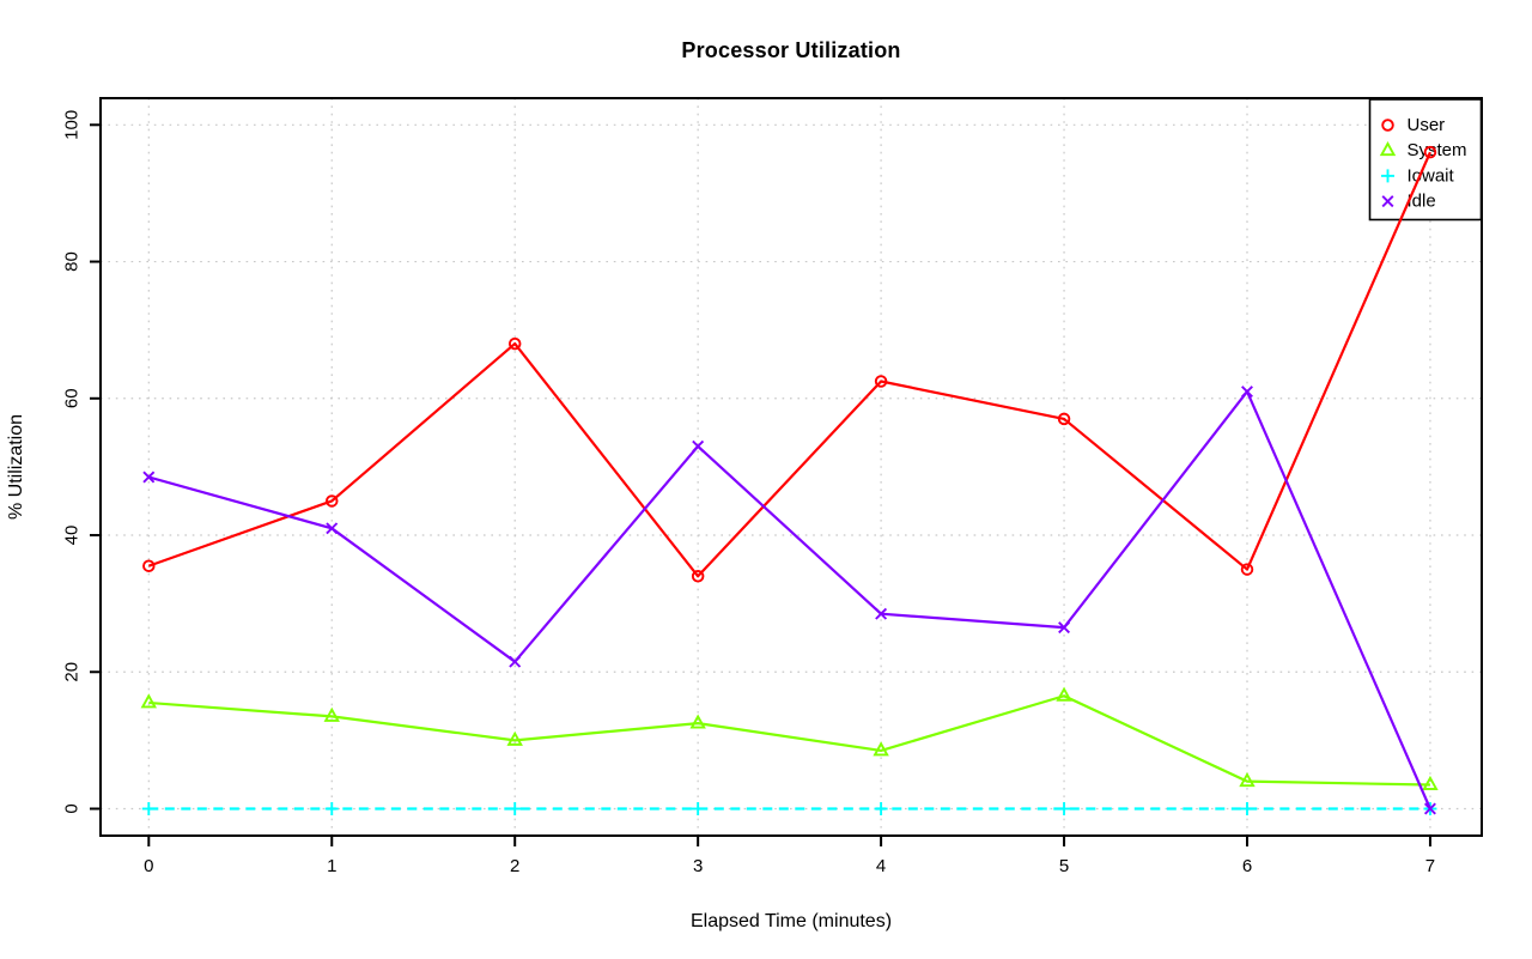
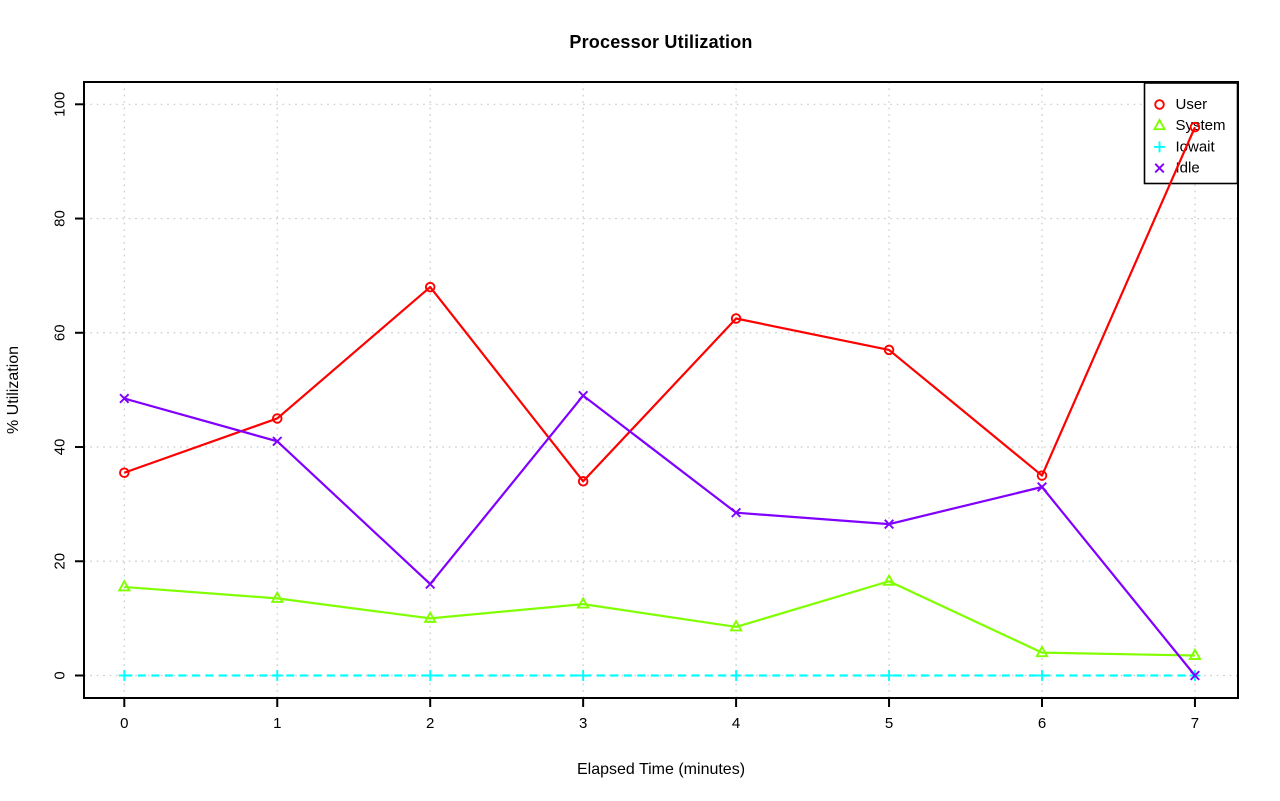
Idle/2: 22 -> 16
Idle/3: 53 -> 49
Idle/6: 61 -> 33
